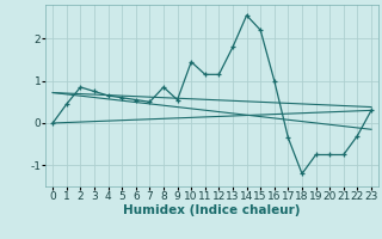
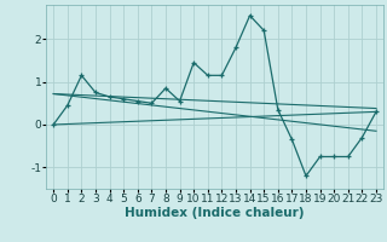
2: 0.85 -> 1.15
16: 1.00 -> 0.35
